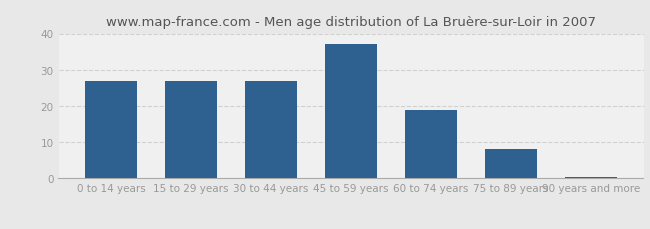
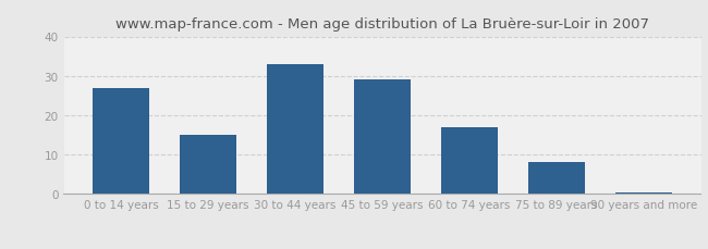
15 to 29 years: 27.0 -> 15.0
30 to 44 years: 27.0 -> 33.0
45 to 59 years: 37.0 -> 29.0
60 to 74 years: 19.0 -> 17.0
